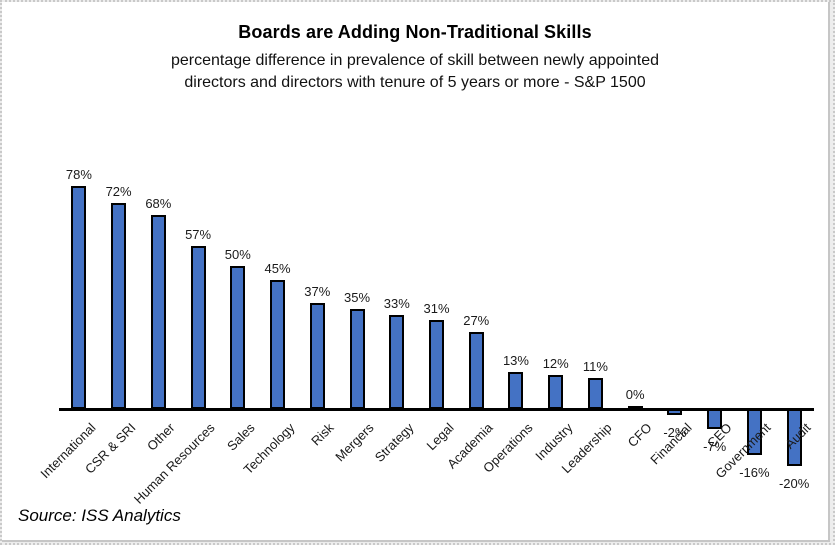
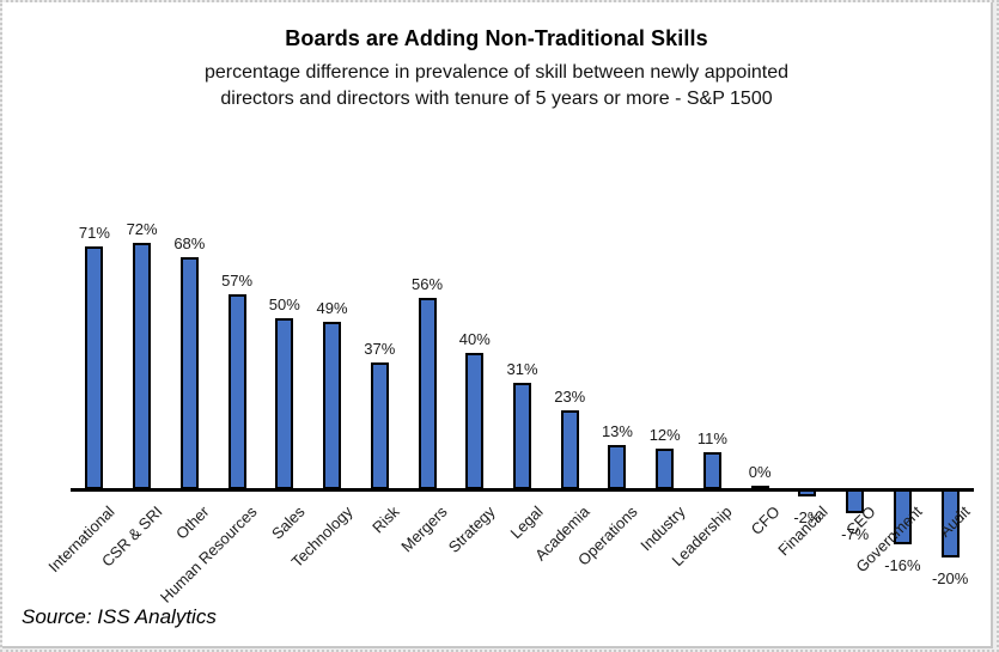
International: 78% -> 71%
Technology: 45% -> 49%
Mergers: 35% -> 56%
Strategy: 33% -> 40%
Academia: 27% -> 23%
